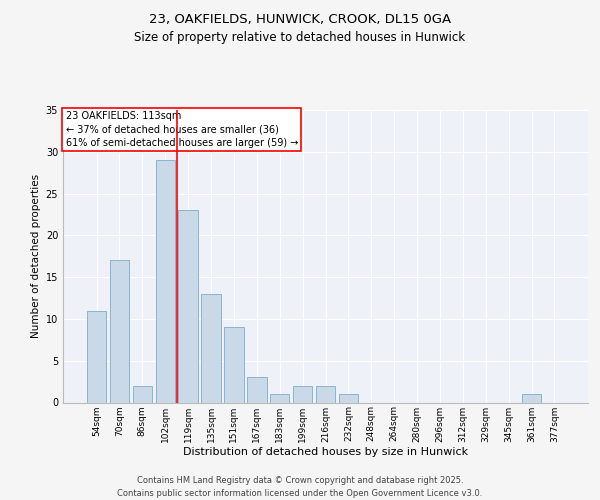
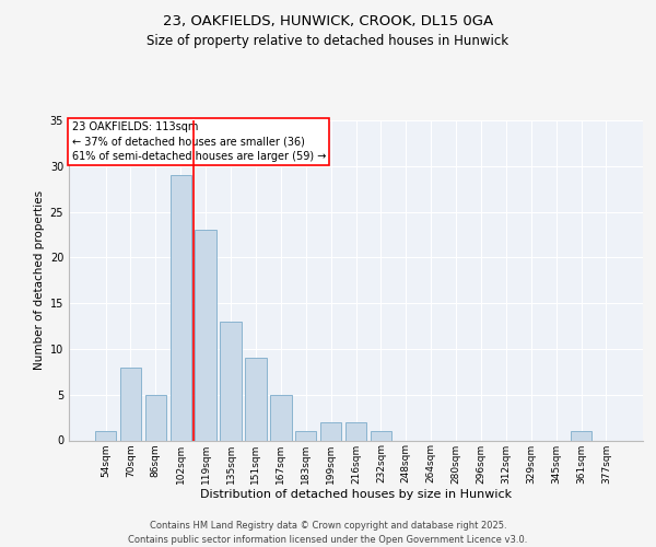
54sqm: 11 -> 1
70sqm: 17 -> 8
86sqm: 2 -> 5
167sqm: 3 -> 5
